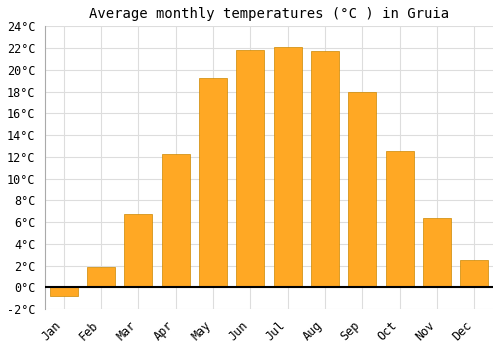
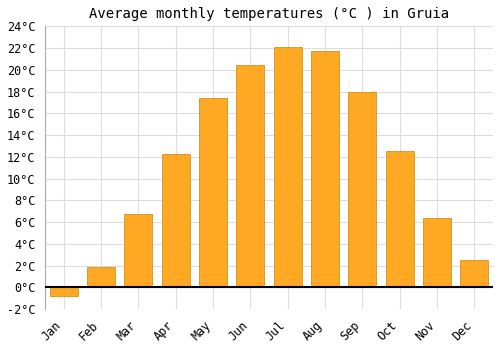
May: 19.2°C -> 17.4°C
Jun: 21.8°C -> 20.4°C
